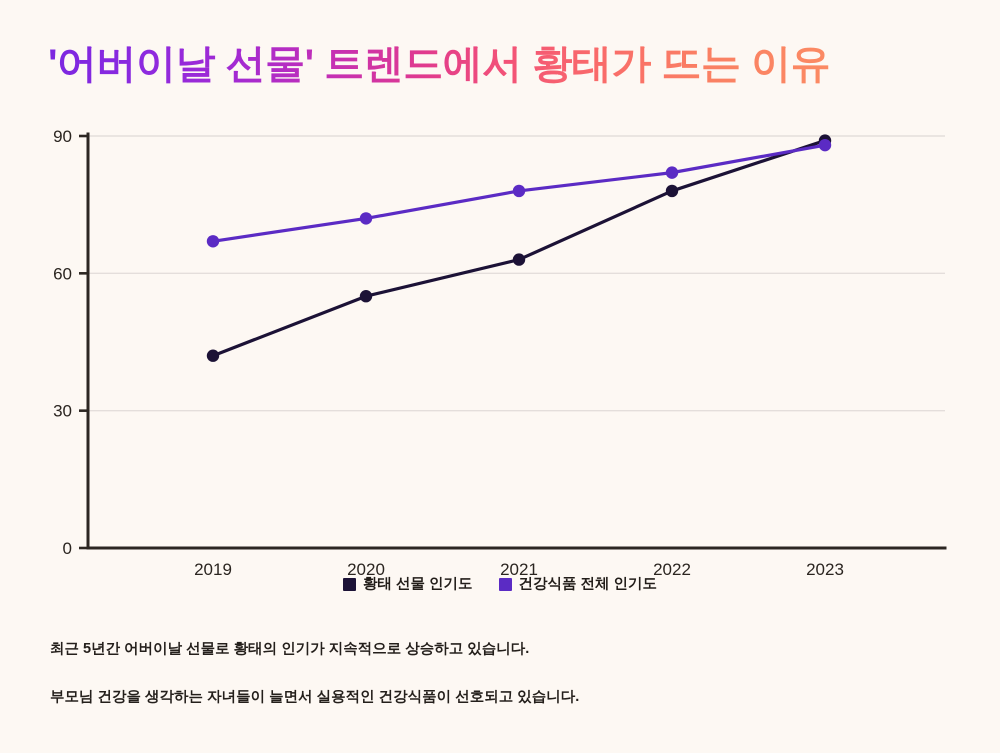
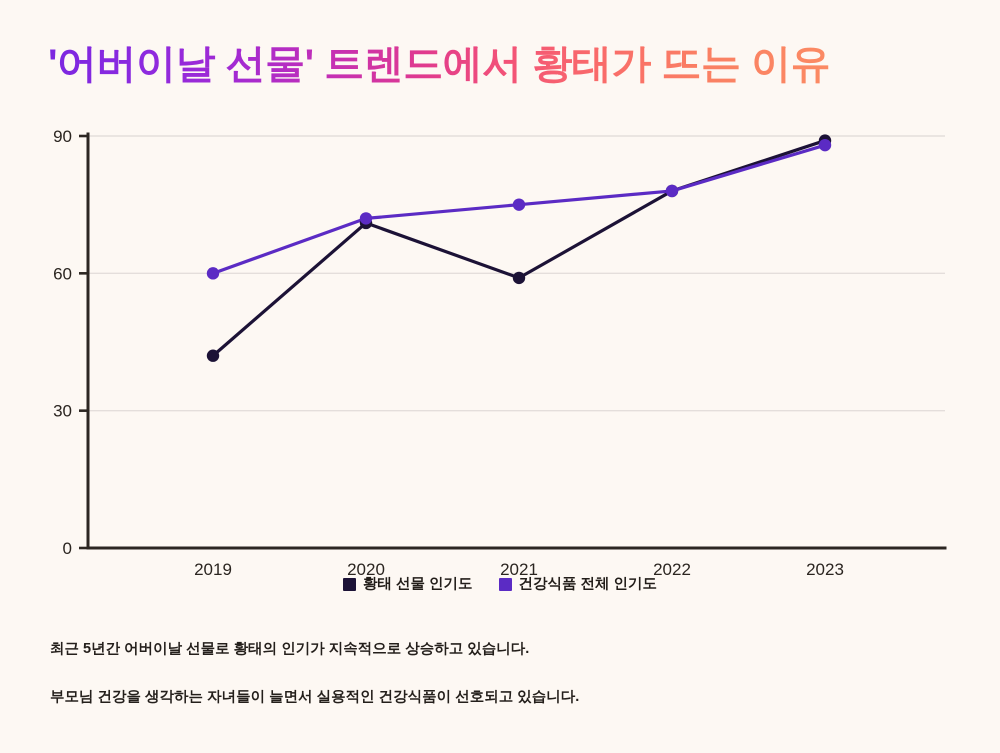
건강식품 전체 인기도/2019: 67 -> 60
황태 선물 인기도/2020: 55 -> 71
황태 선물 인기도/2021: 63 -> 59
건강식품 전체 인기도/2021: 78 -> 75
건강식품 전체 인기도/2022: 82 -> 78
